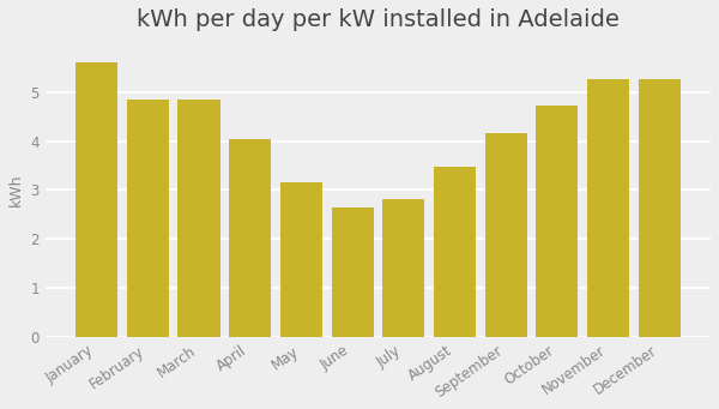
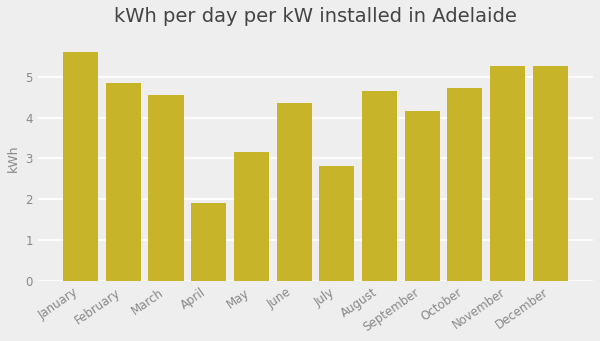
March: 4.85 -> 4.55
April: 4.05 -> 1.90
June: 2.65 -> 4.35
August: 3.47 -> 4.65
